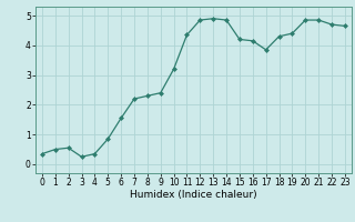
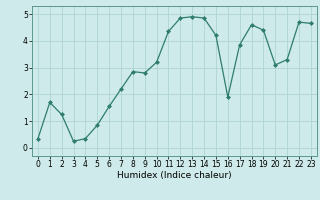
1: 0.50 -> 1.70
2: 0.55 -> 1.25
8: 2.30 -> 2.85
9: 2.40 -> 2.80
16: 4.15 -> 1.90
18: 4.30 -> 4.60
20: 4.85 -> 3.10
21: 4.85 -> 3.30
